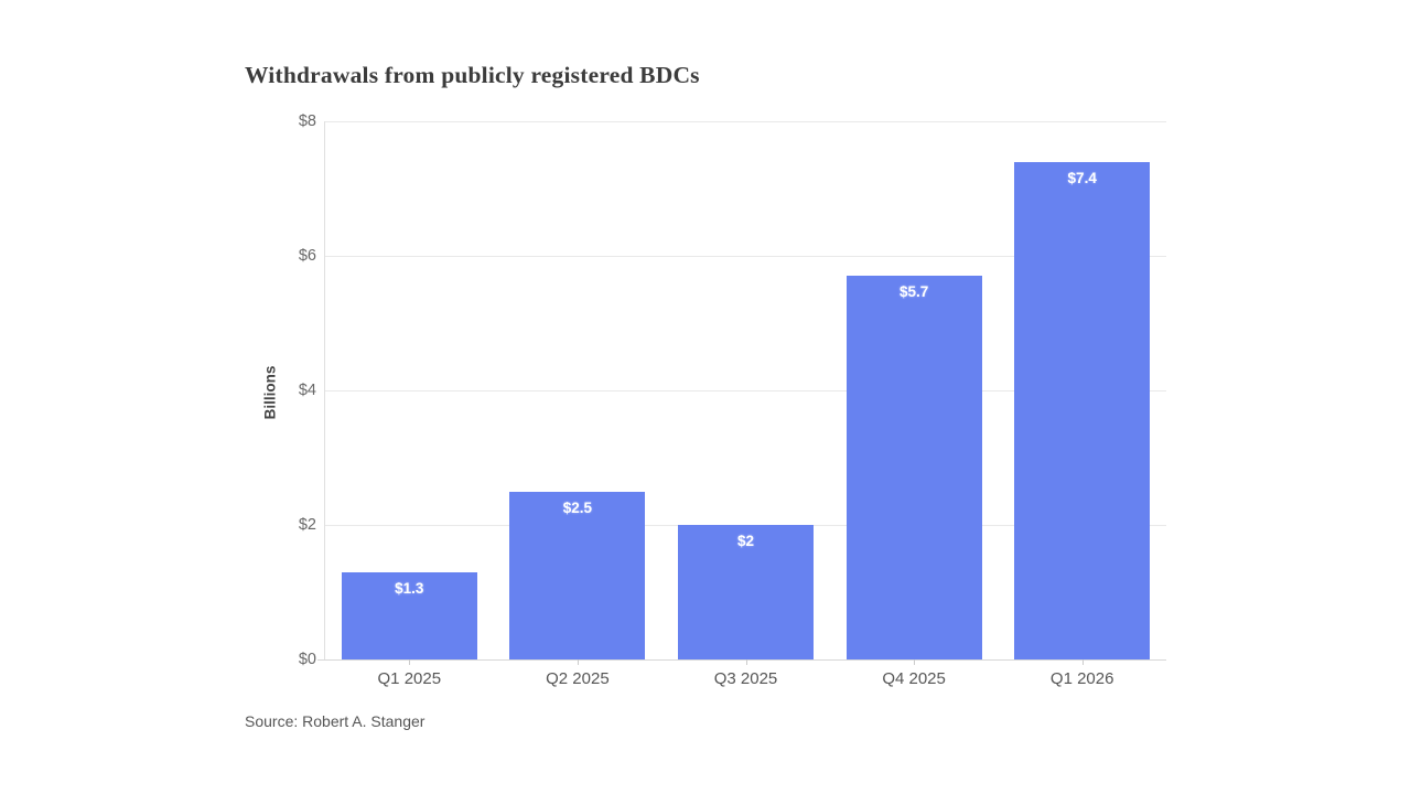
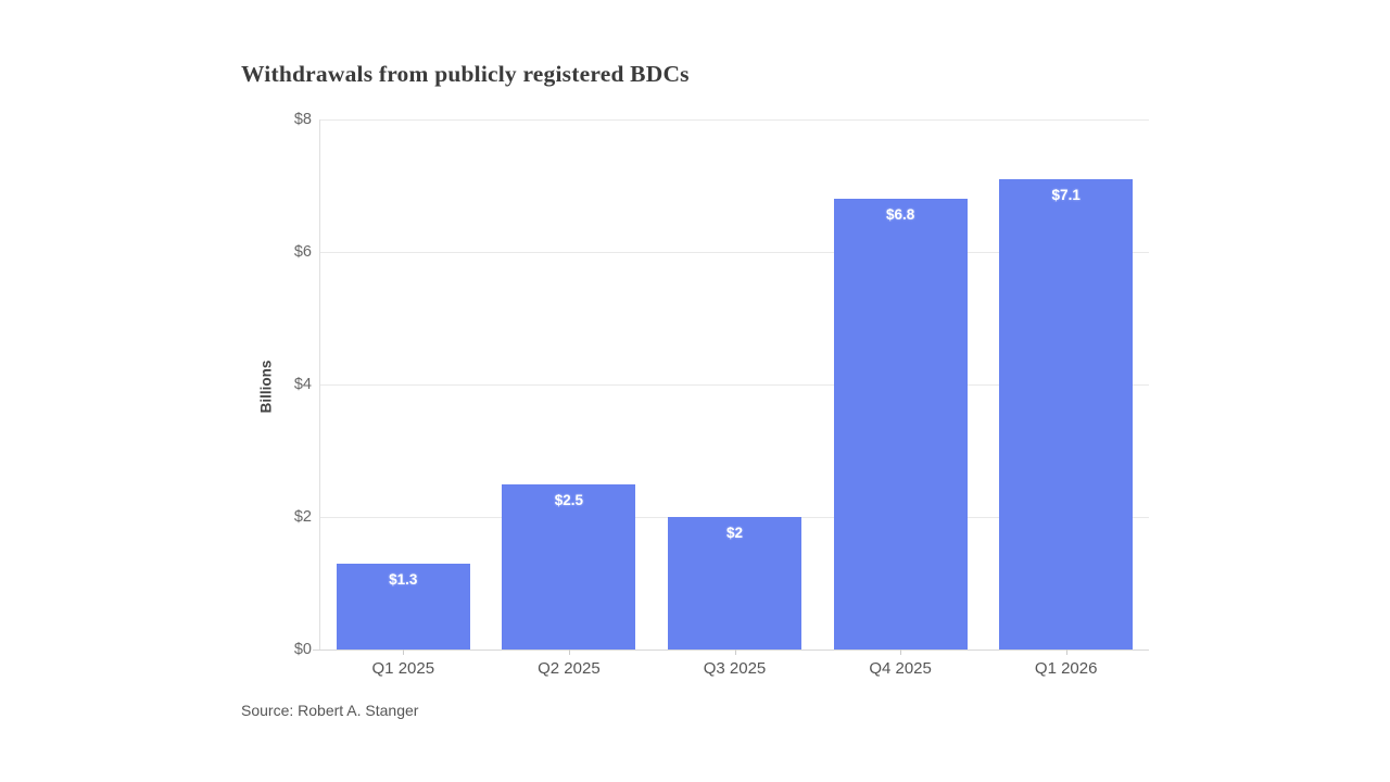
Q4 2025: $5.7 -> $6.8
Q1 2026: $7.4 -> $7.1
